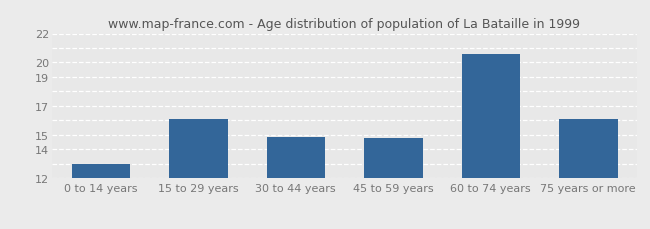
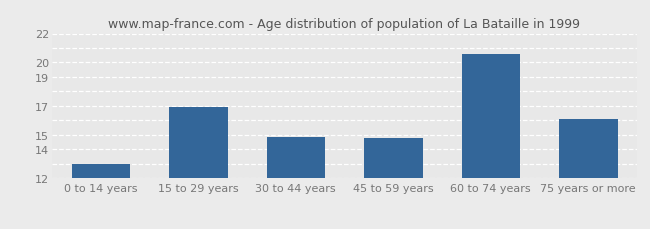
15 to 29 years: 16.1 -> 16.9
